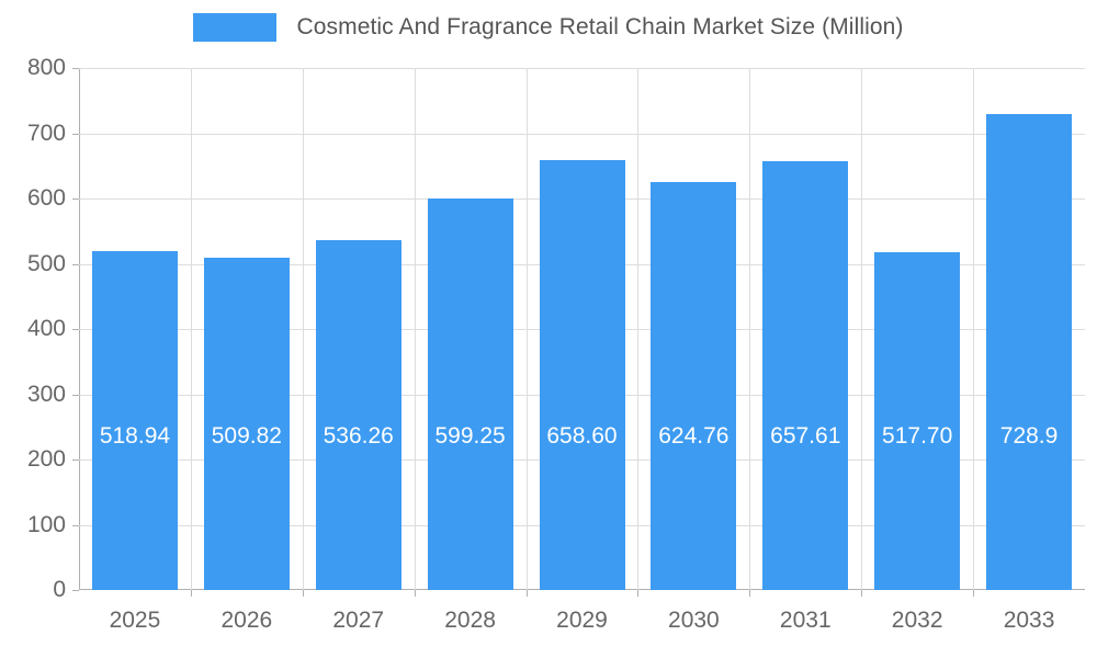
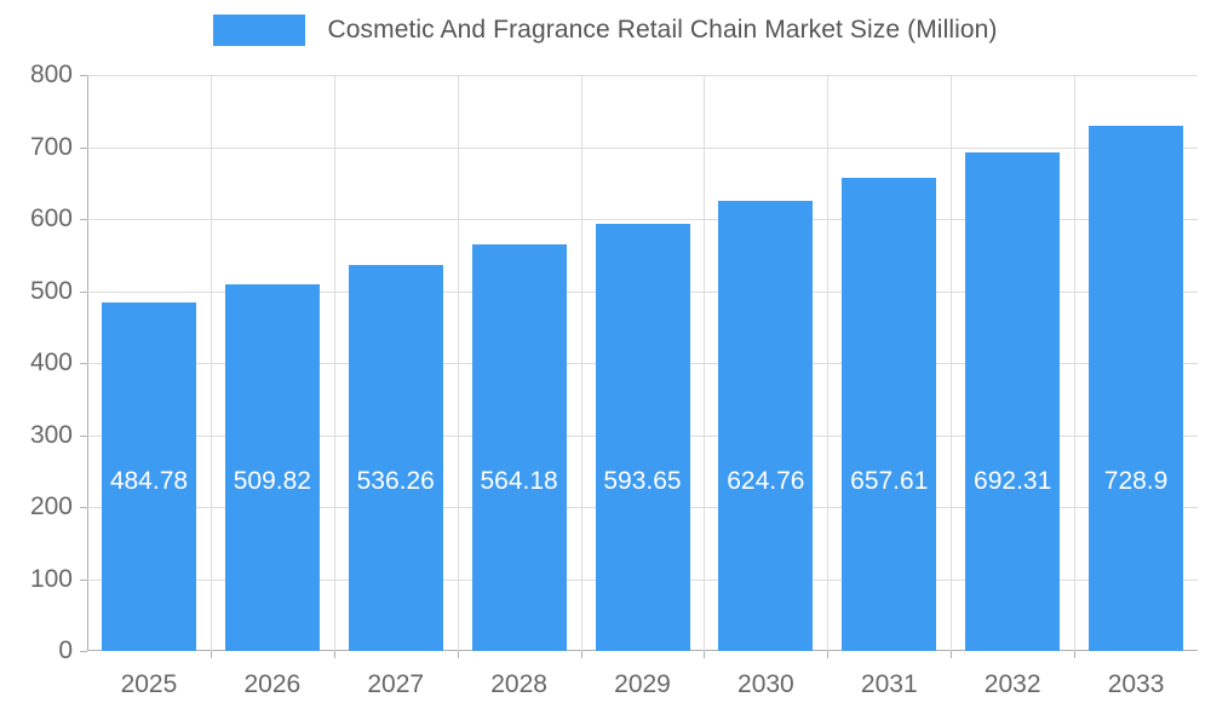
2025: 518.94 -> 484.78
2028: 599.25 -> 564.18
2029: 658.60 -> 593.65
2032: 517.70 -> 692.31
